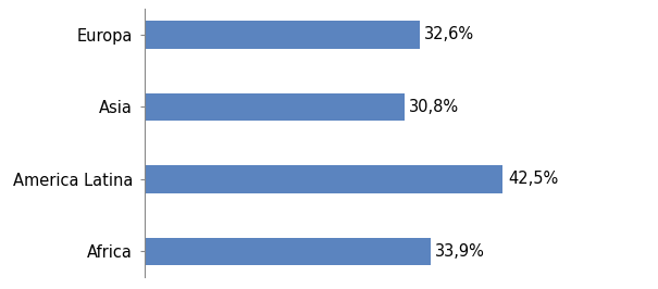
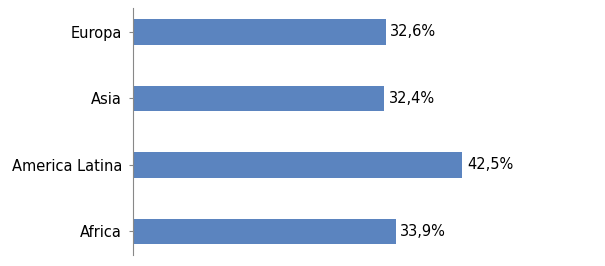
Asia: 30,8% -> 32,4%
